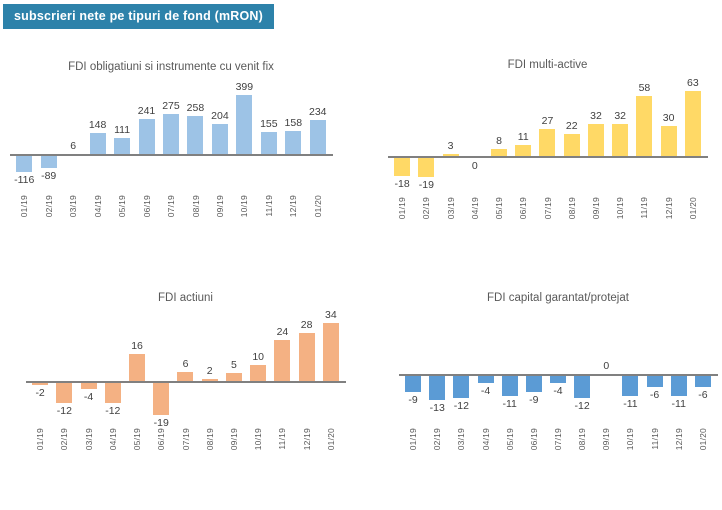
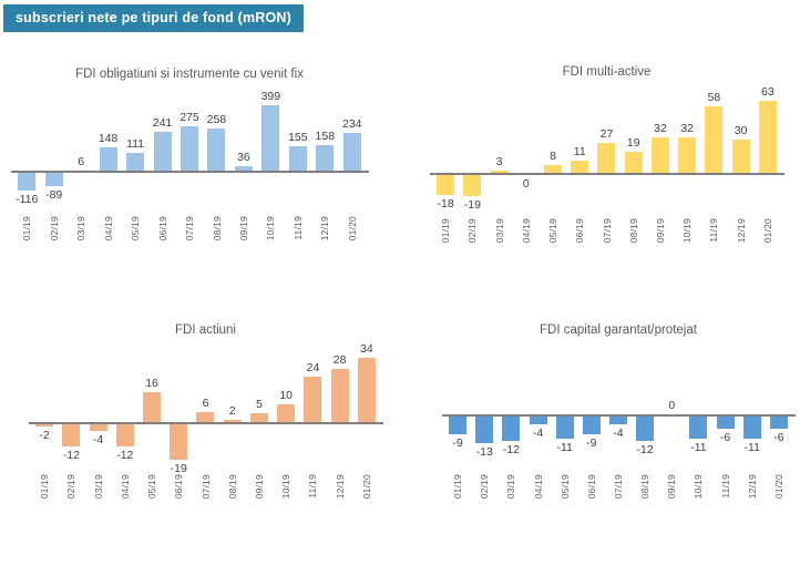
FDI obligatiuni si instrumente cu venit fix/09/19: 204 -> 36
FDI multi-active/08/19: 22 -> 19
